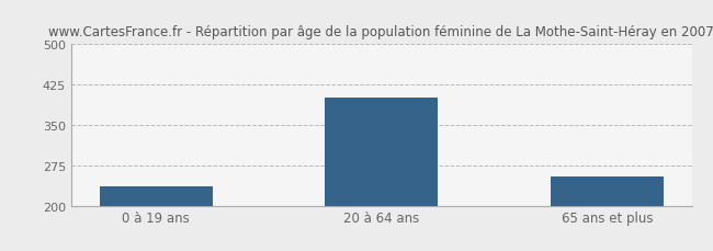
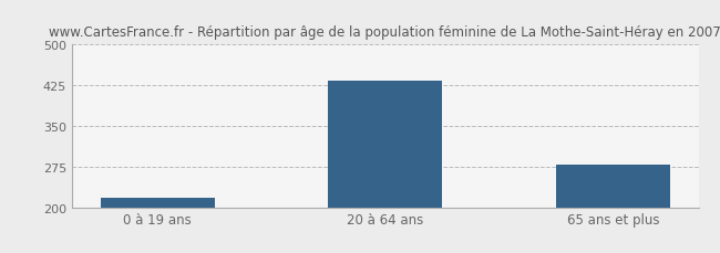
0 à 19 ans: 235 -> 218
20 à 64 ans: 400 -> 434
65 ans et plus: 255 -> 278
